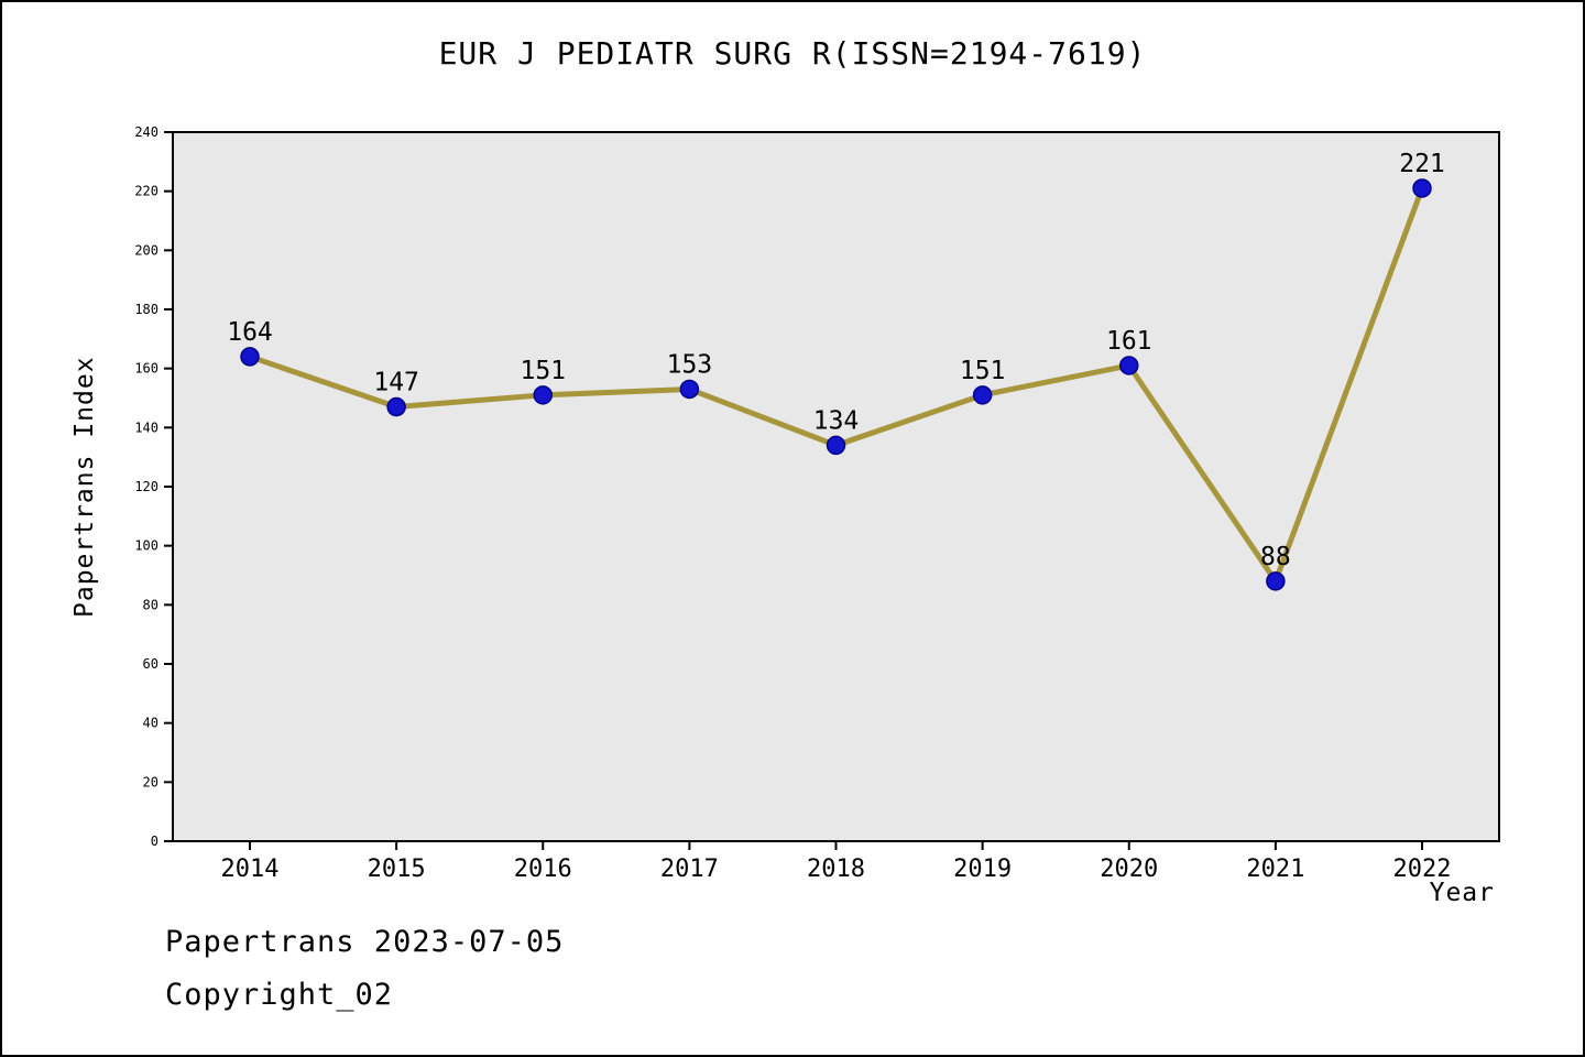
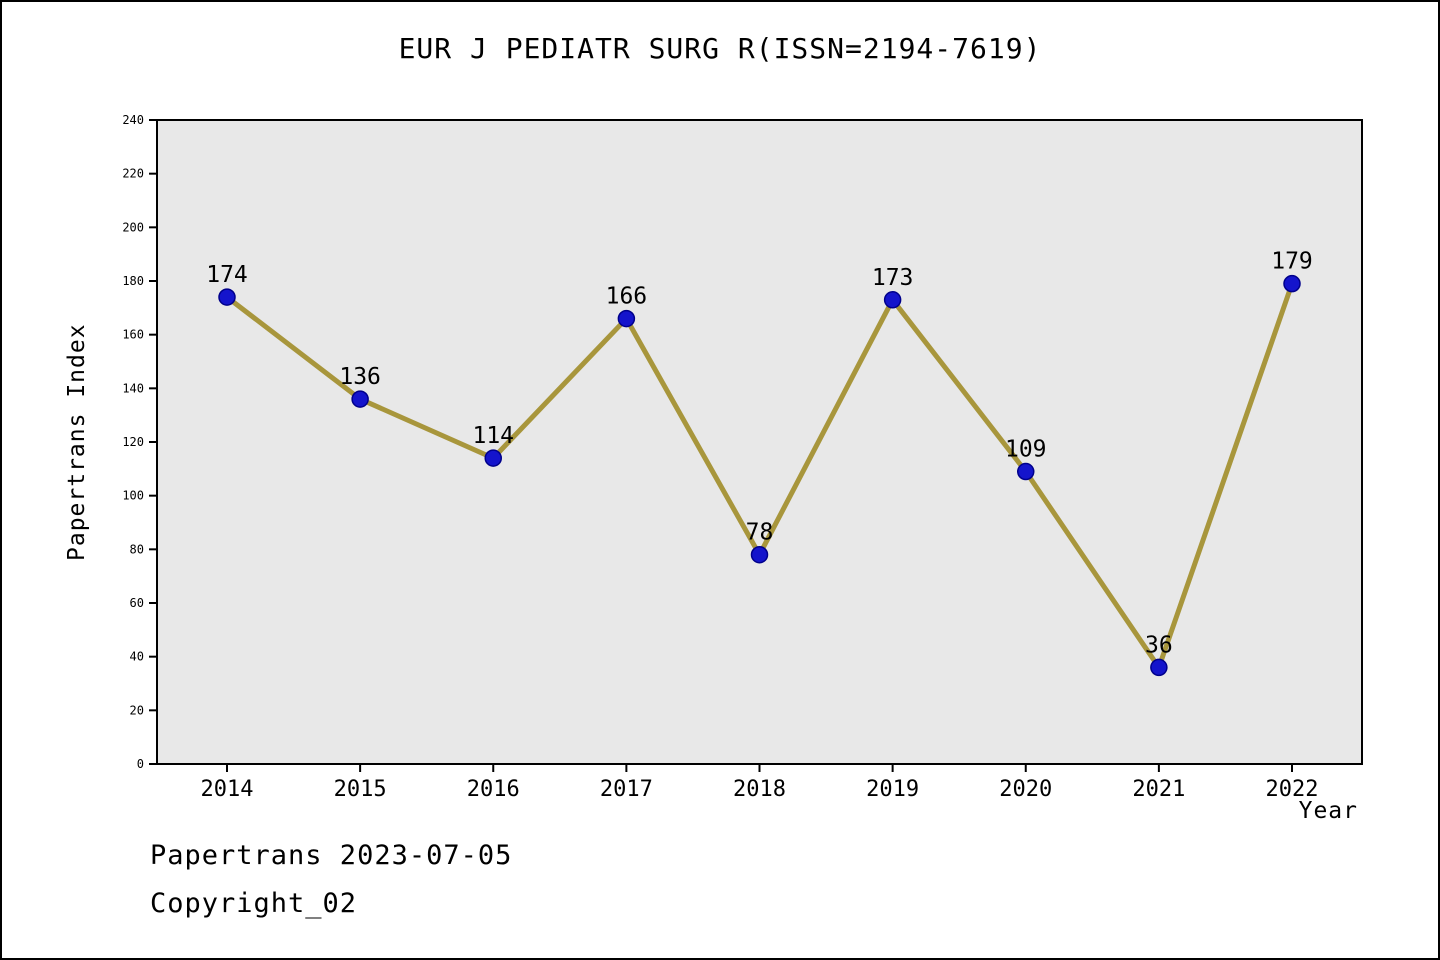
2014: 164 -> 174
2015: 147 -> 136
2016: 151 -> 114
2017: 153 -> 166
2018: 134 -> 78
2019: 151 -> 173
2020: 161 -> 109
2021: 88 -> 36
2022: 221 -> 179
